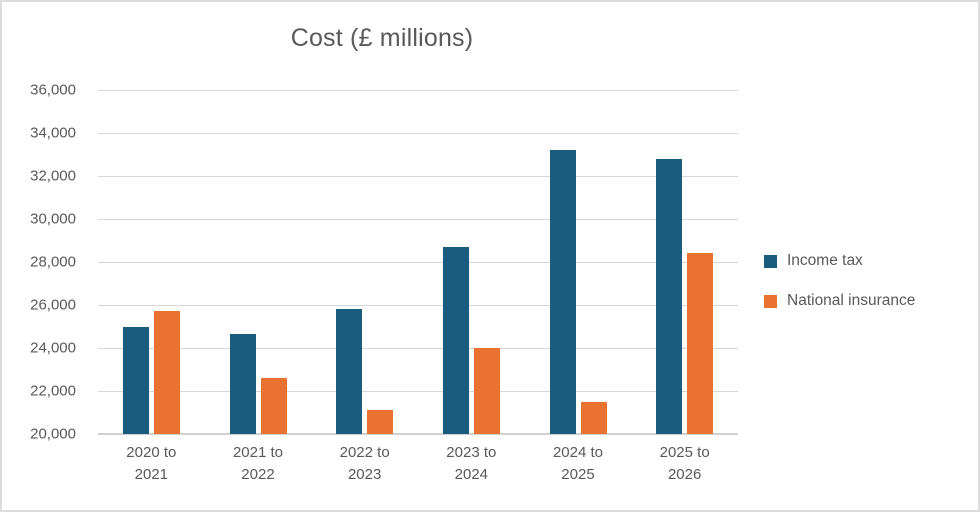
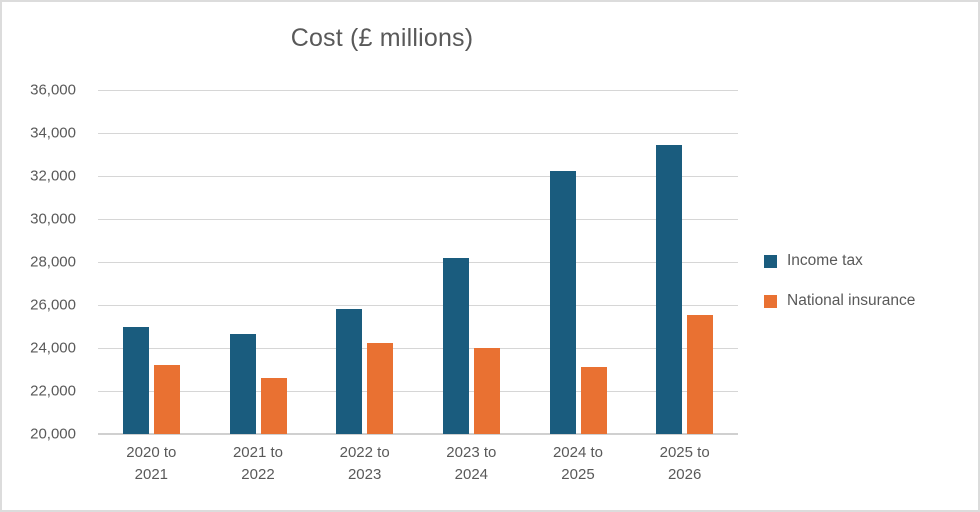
National insurance/2020 to 2021: 25700 -> 23200
National insurance/2022 to 2023: 21100 -> 24200
Income tax/2023 to 2024: 28700 -> 28200
Income tax/2024 to 2025: 33200 -> 32200
National insurance/2024 to 2025: 21500 -> 23100
Income tax/2025 to 2026: 32800 -> 33400
National insurance/2025 to 2026: 28400 -> 25600
